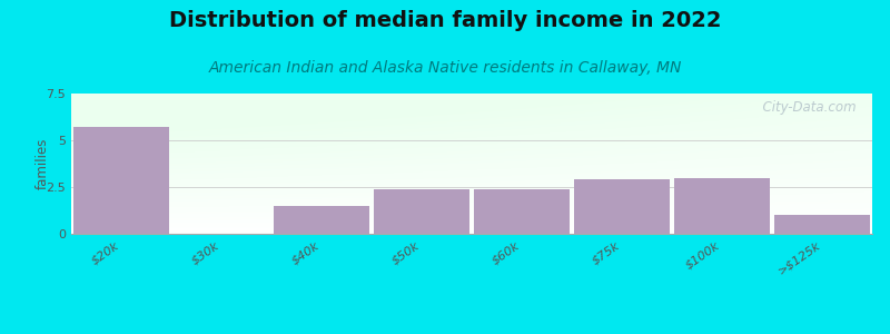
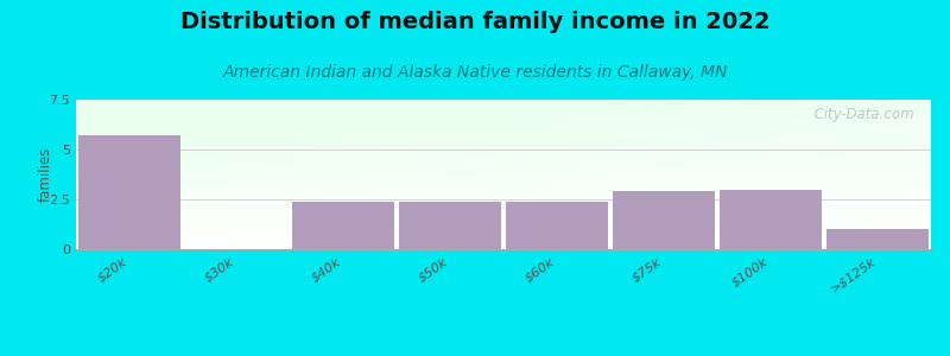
$40k: 1.5 -> 2.4
